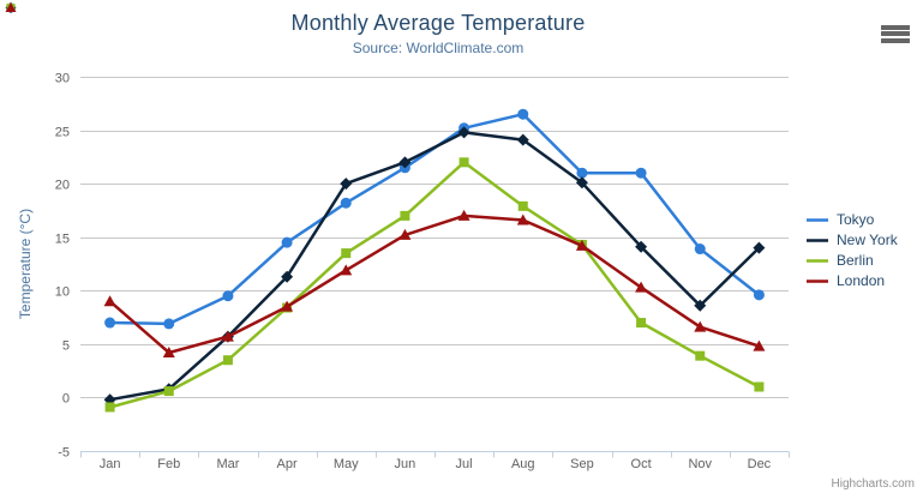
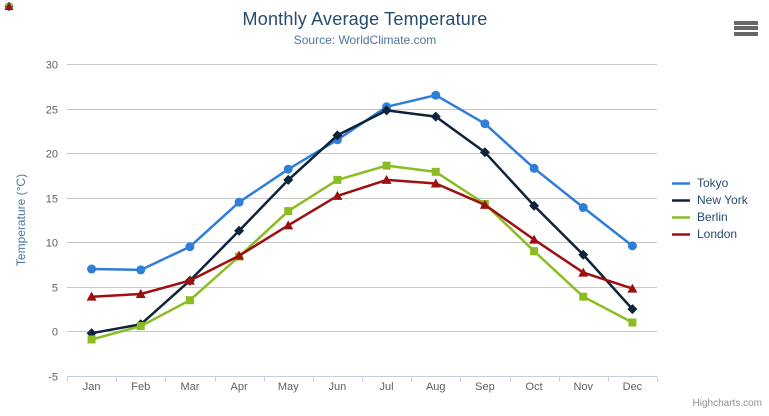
London/Jan: 9 -> 4
New York/May: 20 -> 17
Berlin/Jul: 22 -> 19
Tokyo/Sep: 21 -> 23
Tokyo/Oct: 21 -> 18
Berlin/Oct: 7 -> 9
New York/Dec: 14 -> 2
